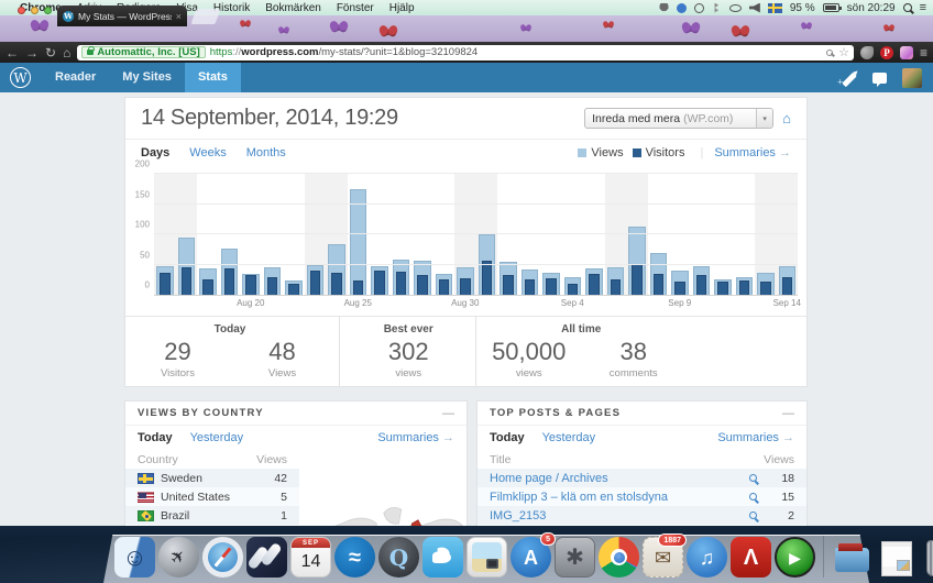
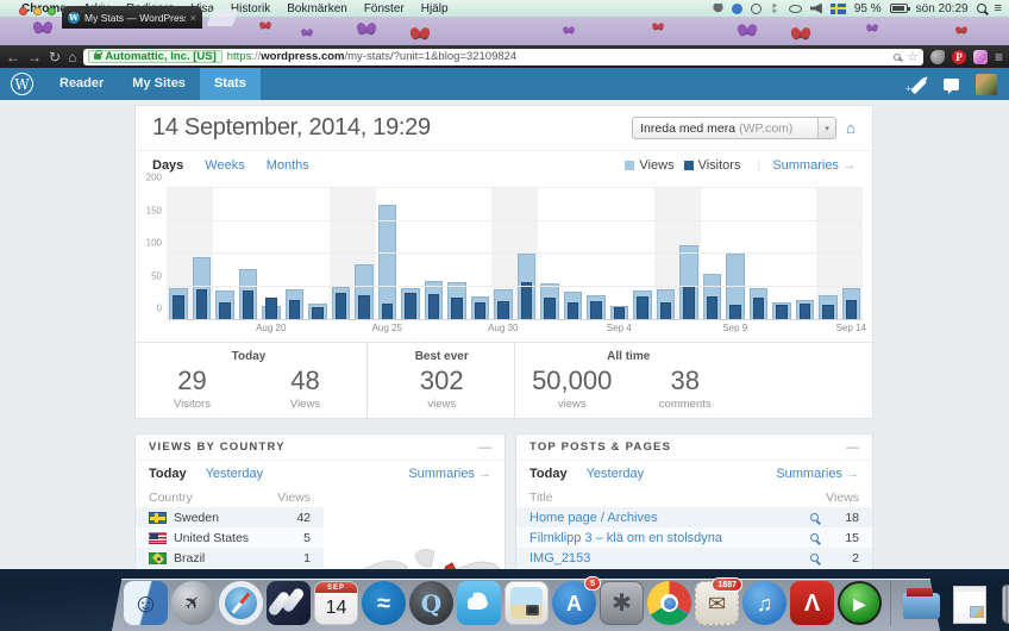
Views/Aug 20: 40 -> 20
Views/Sep 4: 30 -> 20
Views/Sep 9: 40 -> 100
